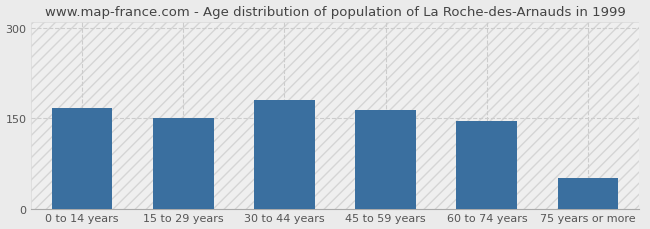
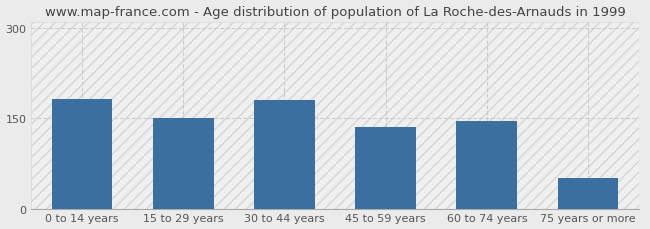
0 to 14 years: 166 -> 182
45 to 59 years: 163 -> 136
